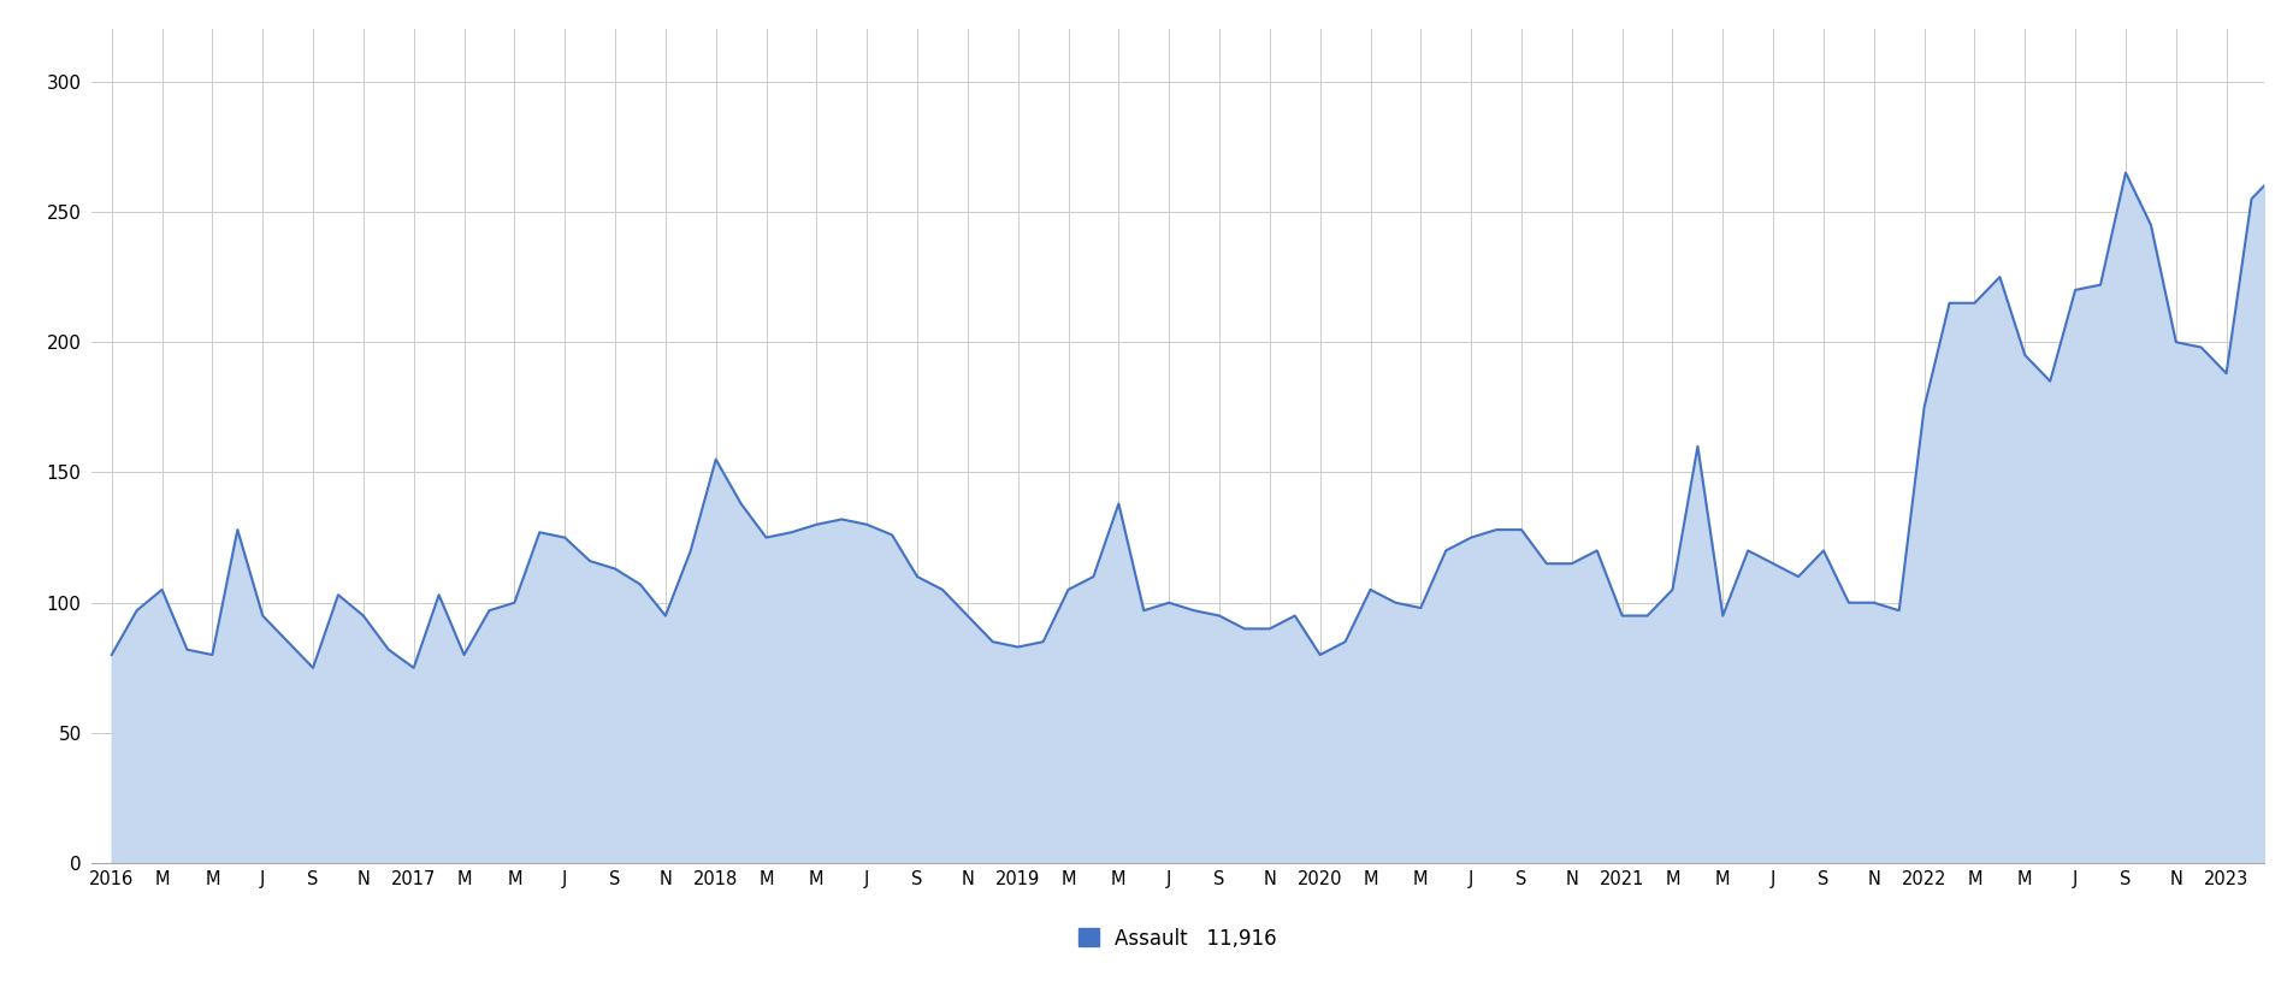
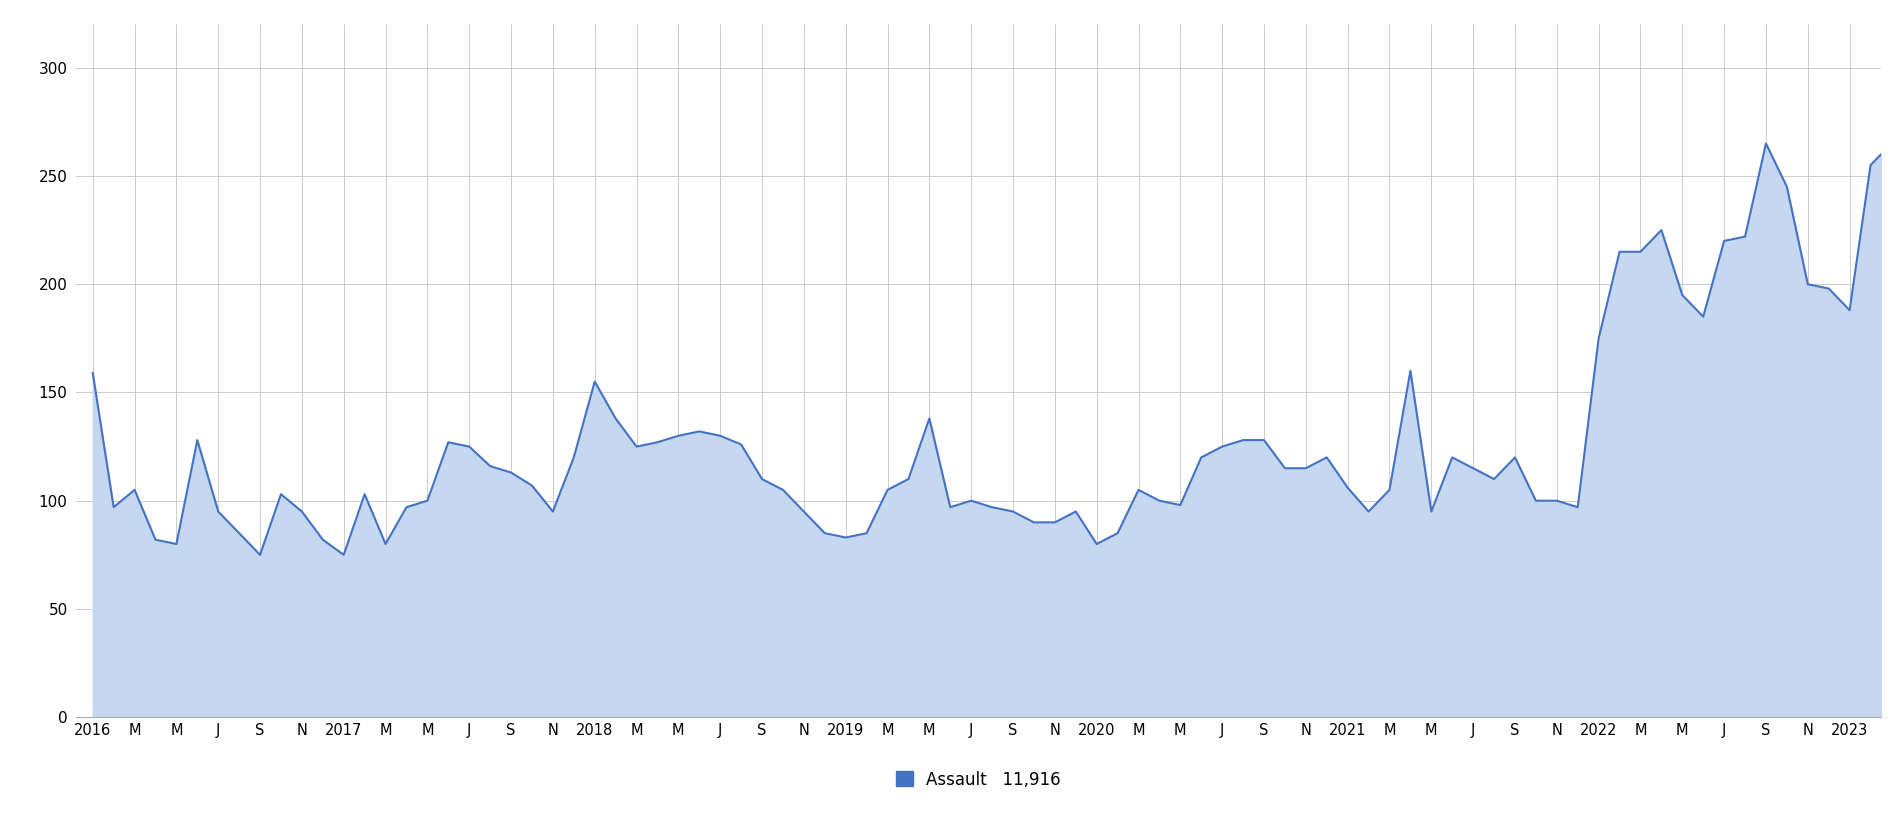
2016: 80 -> 159
2021: 95 -> 106
